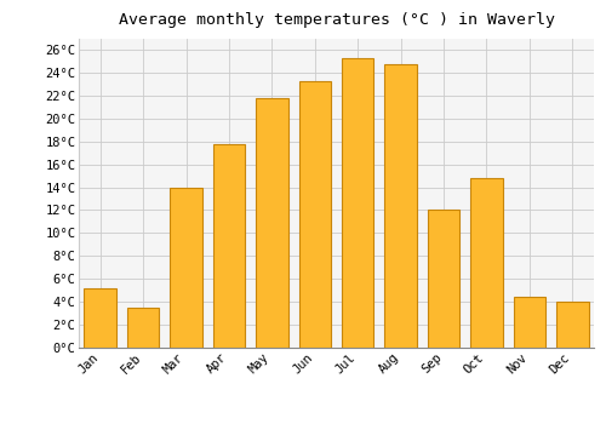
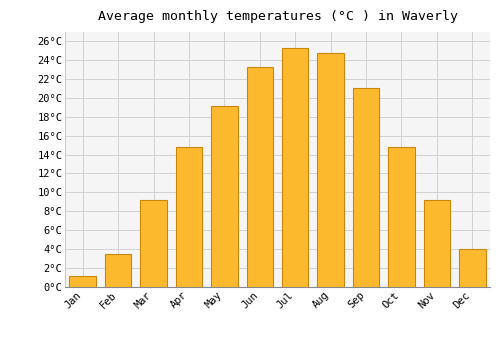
Jan: 5.2°C -> 1.2°C
Mar: 14.0°C -> 9.2°C
Apr: 17.8°C -> 14.8°C
May: 21.8°C -> 19.1°C
Sep: 12.0°C -> 21.0°C
Nov: 4.4°C -> 9.2°C
